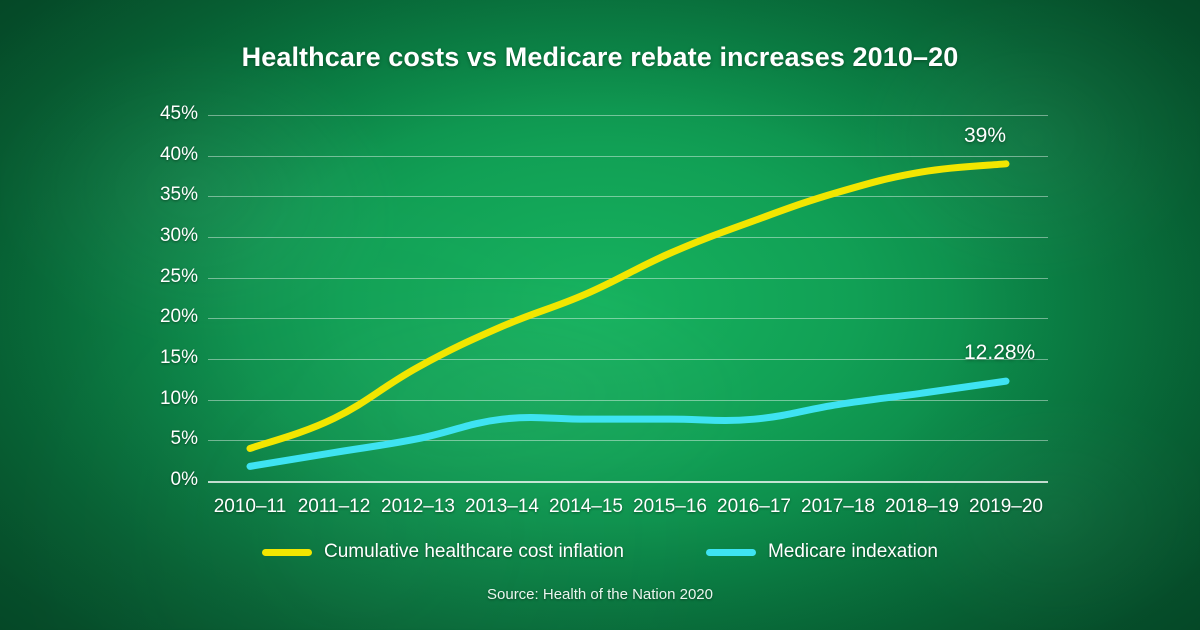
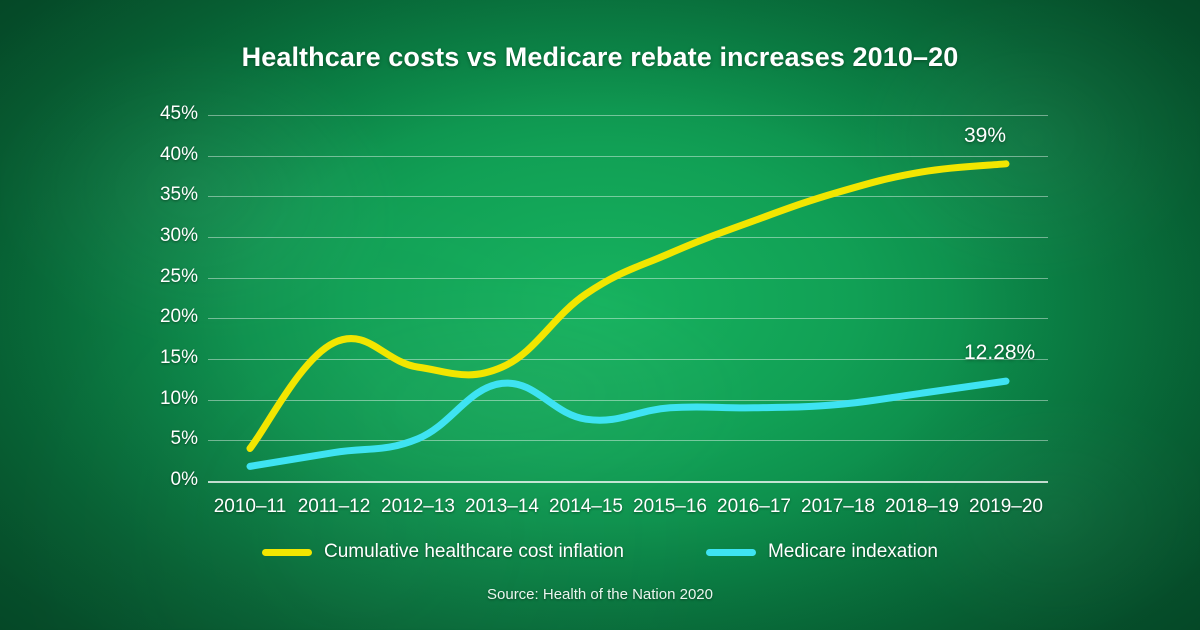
Cumulative healthcare cost inflation/2011–12: 8% -> 17%
Cumulative healthcare cost inflation/2013–14: 19% -> 14%
Medicare indexation/2013–14: 8% -> 12%
Medicare indexation/2015–16: 8% -> 9%
Medicare indexation/2016–17: 8% -> 9%
